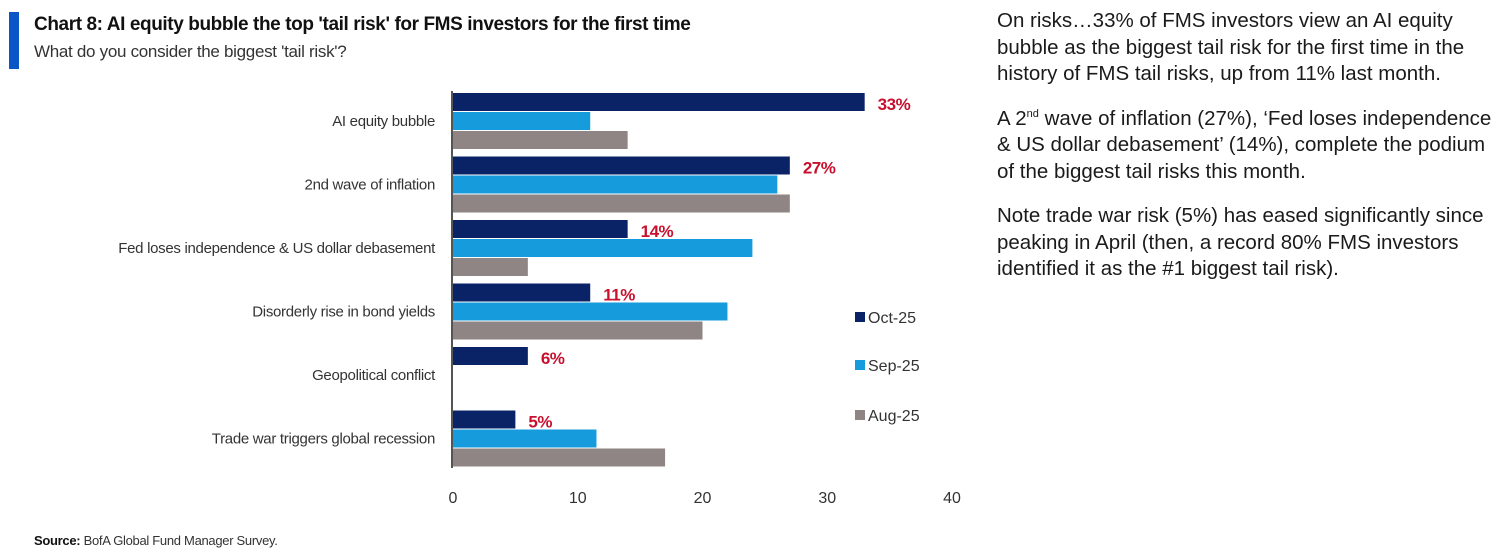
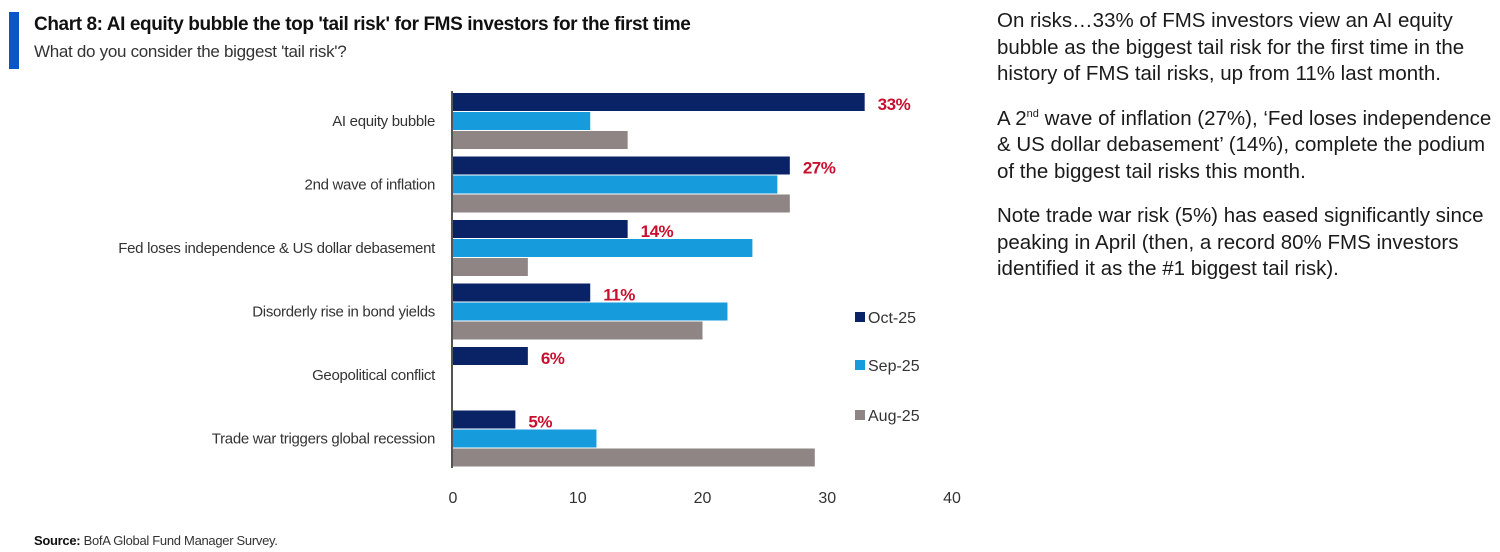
Aug-25/Trade war triggers global recession: 17 -> 29
